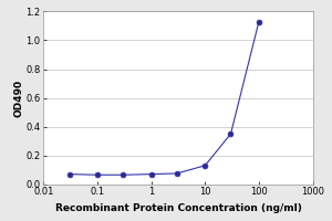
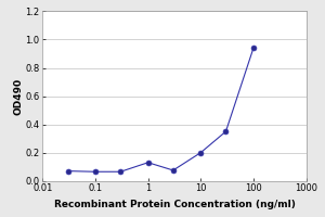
1: 0.07 -> 0.13
10: 0.13 -> 0.20
100: 1.13 -> 0.94
